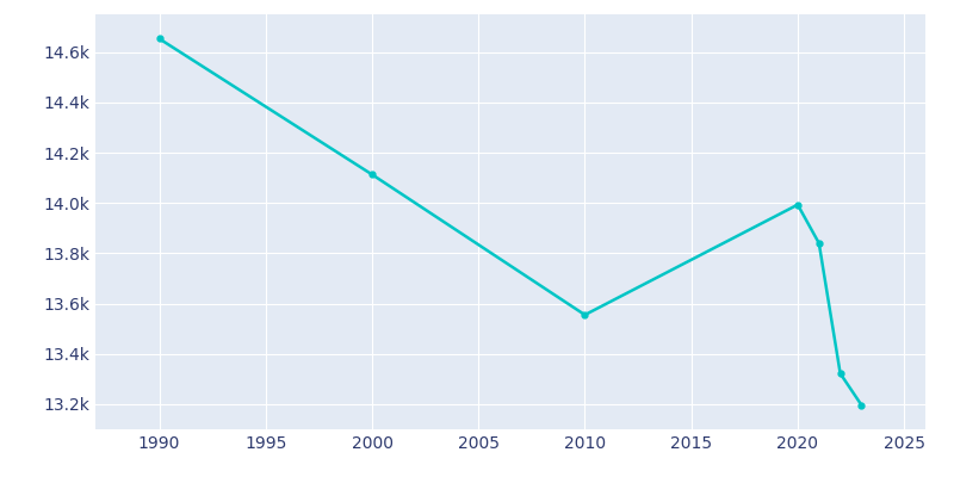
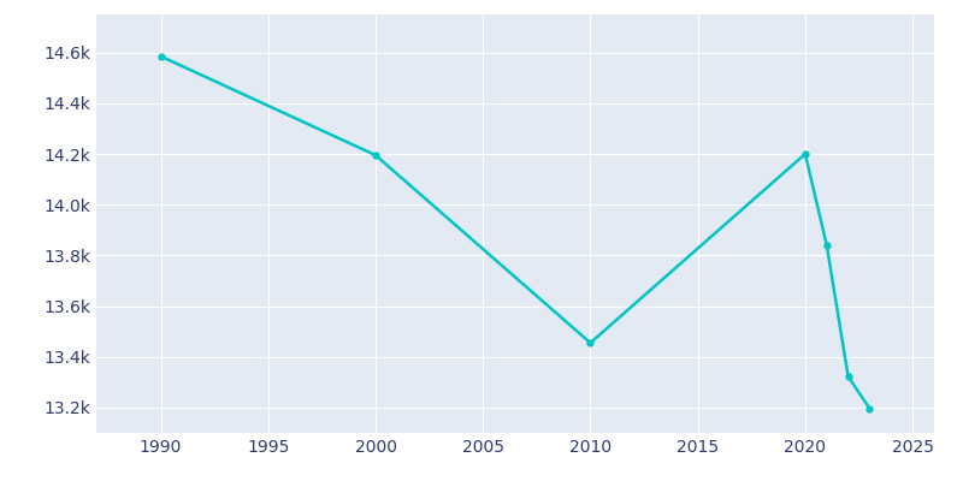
1990: 14.653k -> 14.585k
2000: 14.113k -> 14.195k
2010: 13.555k -> 13.455k
2020: 13.993k -> 14.200k
